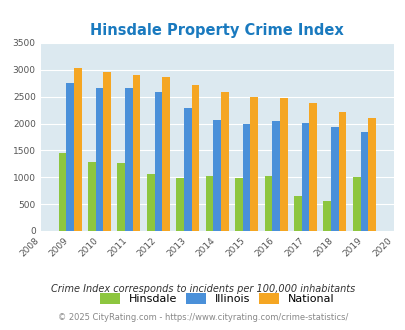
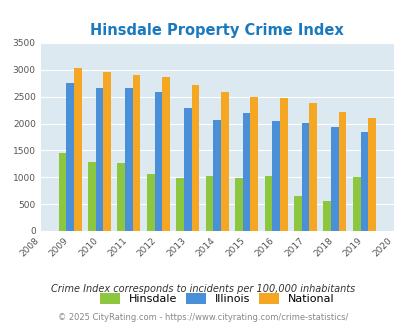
Illinois/2015: 1990 -> 2200
